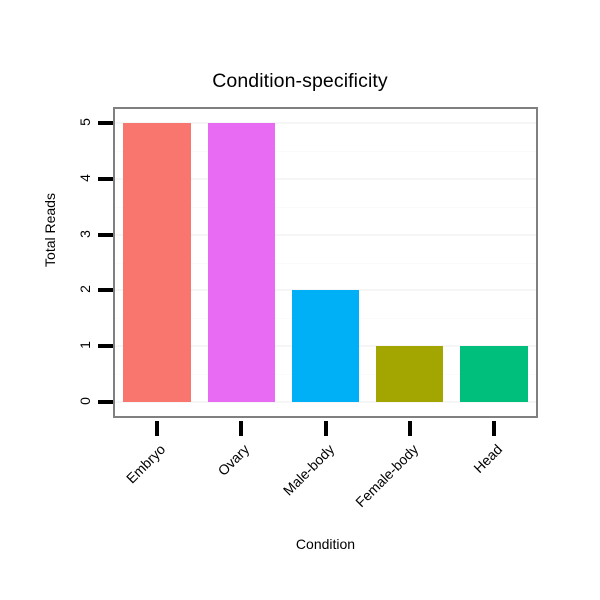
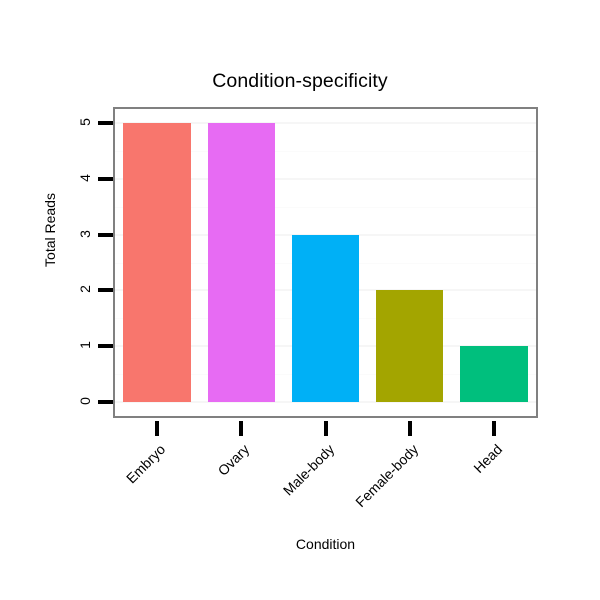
Male-body: 2 -> 3
Female-body: 1 -> 2
